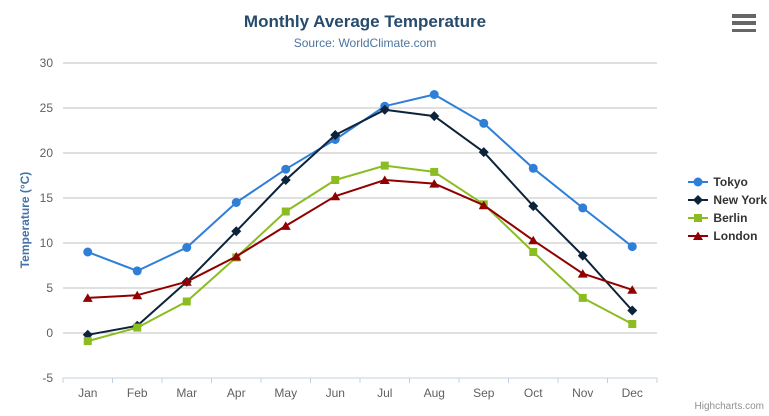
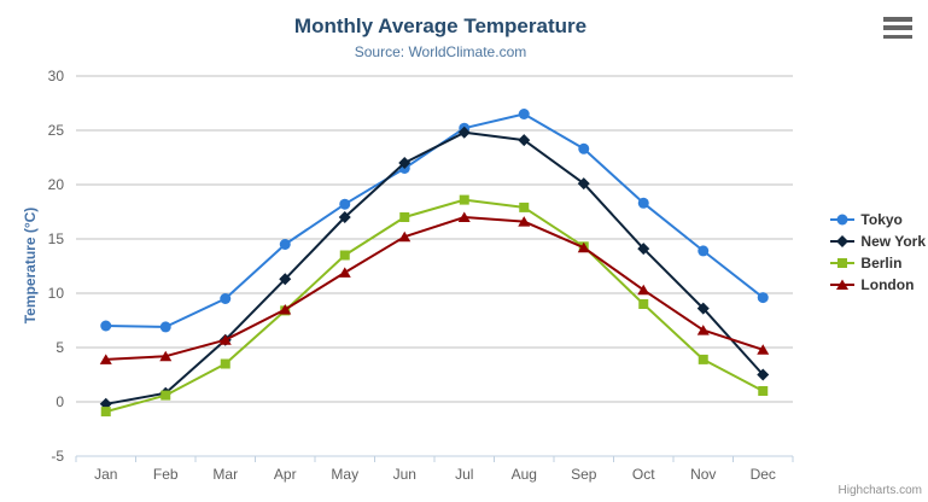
Tokyo/Jan: 9 -> 7
